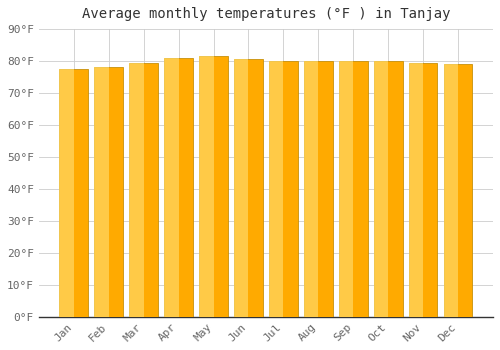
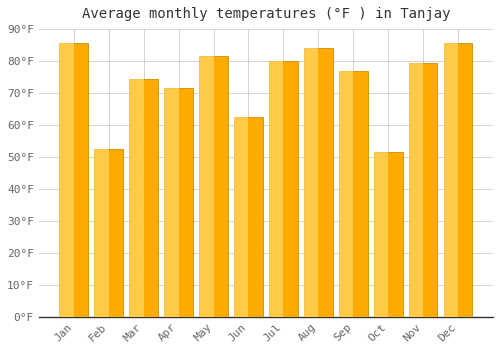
Jan: 77.5°F -> 85.5°F
Feb: 78.0°F -> 52.5°F
Mar: 79.5°F -> 74.5°F
Apr: 81.0°F -> 71.5°F
Jun: 80.5°F -> 62.5°F
Aug: 80.0°F -> 84.0°F
Sep: 80.0°F -> 77.0°F
Oct: 80.0°F -> 51.5°F
Dec: 79.0°F -> 85.5°F
